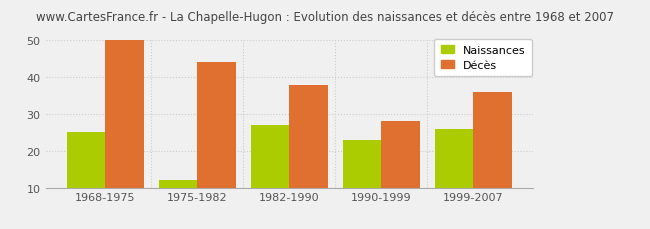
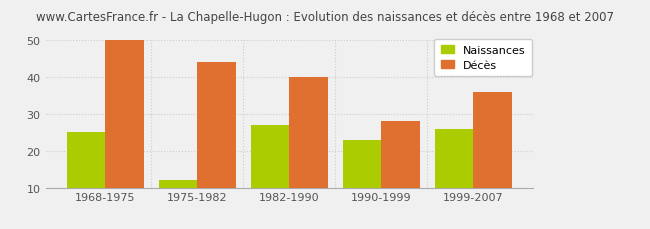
Décès/1982-1990: 38 -> 40
